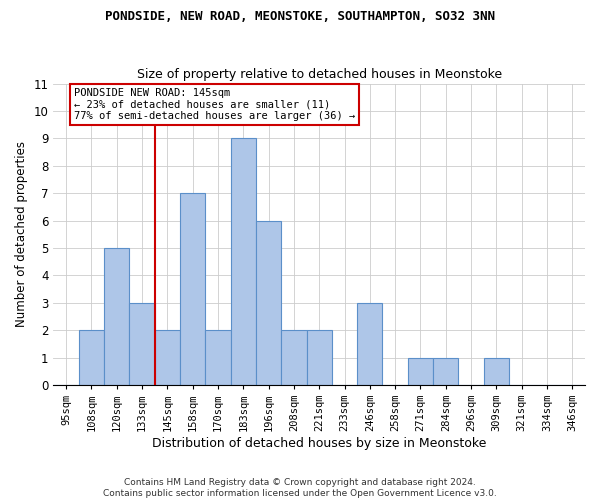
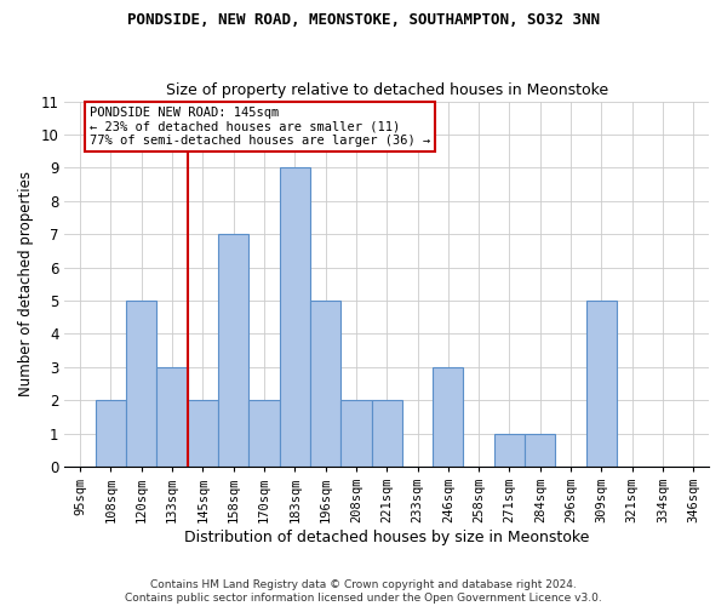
196sqm: 6 -> 5
309sqm: 1 -> 5
